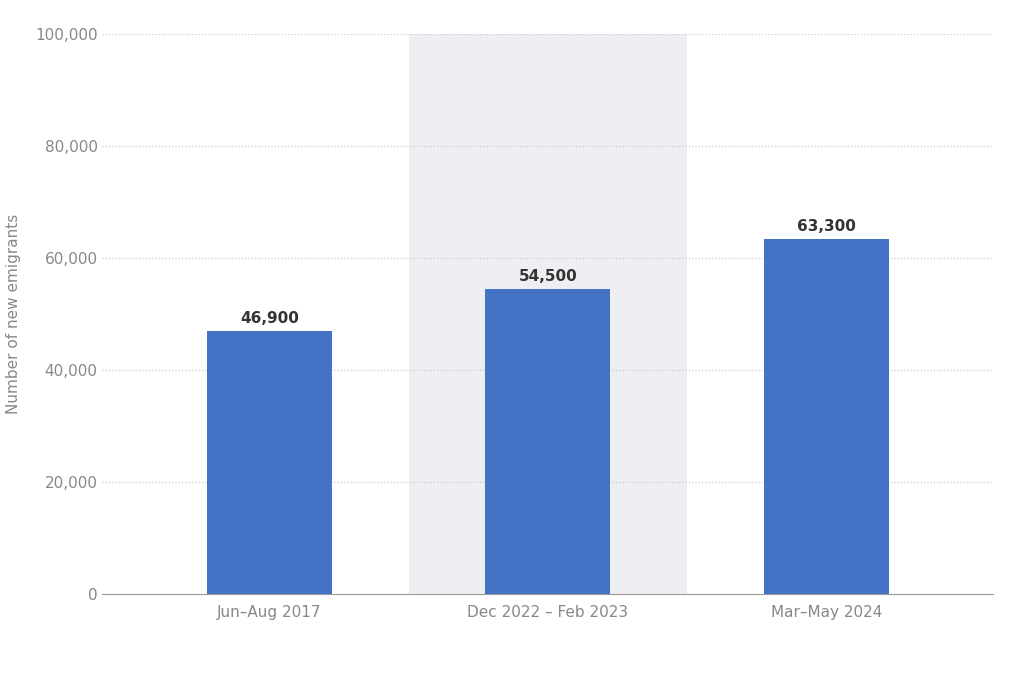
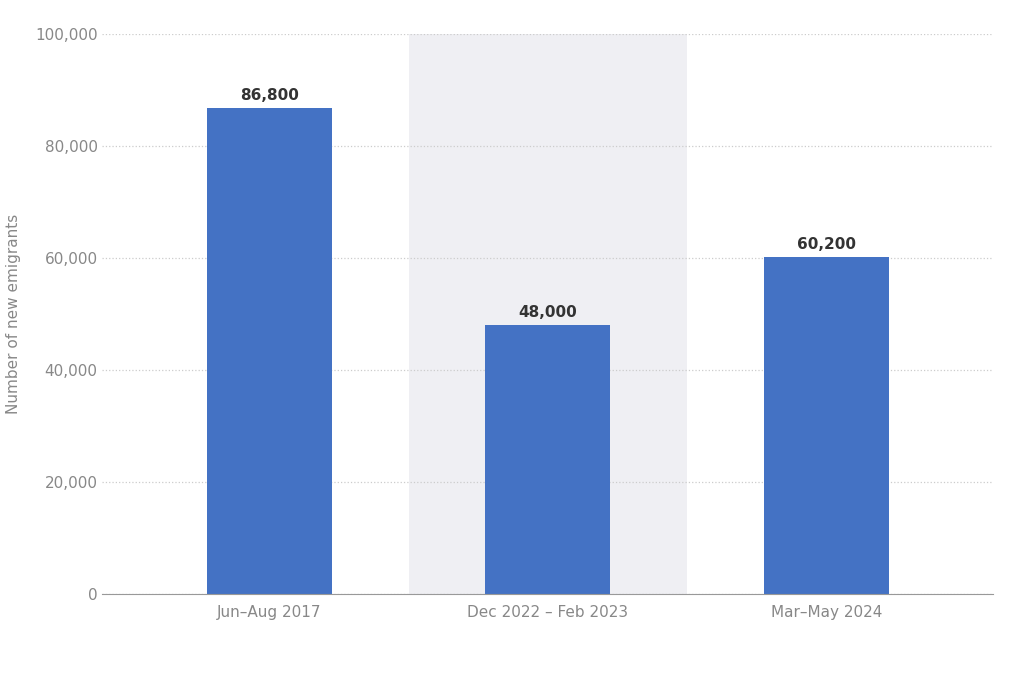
Jun–Aug 2017: 46,900 -> 86,800
Dec 2022 – Feb 2023: 54,500 -> 48,000
Mar–May 2024: 63,300 -> 60,200
